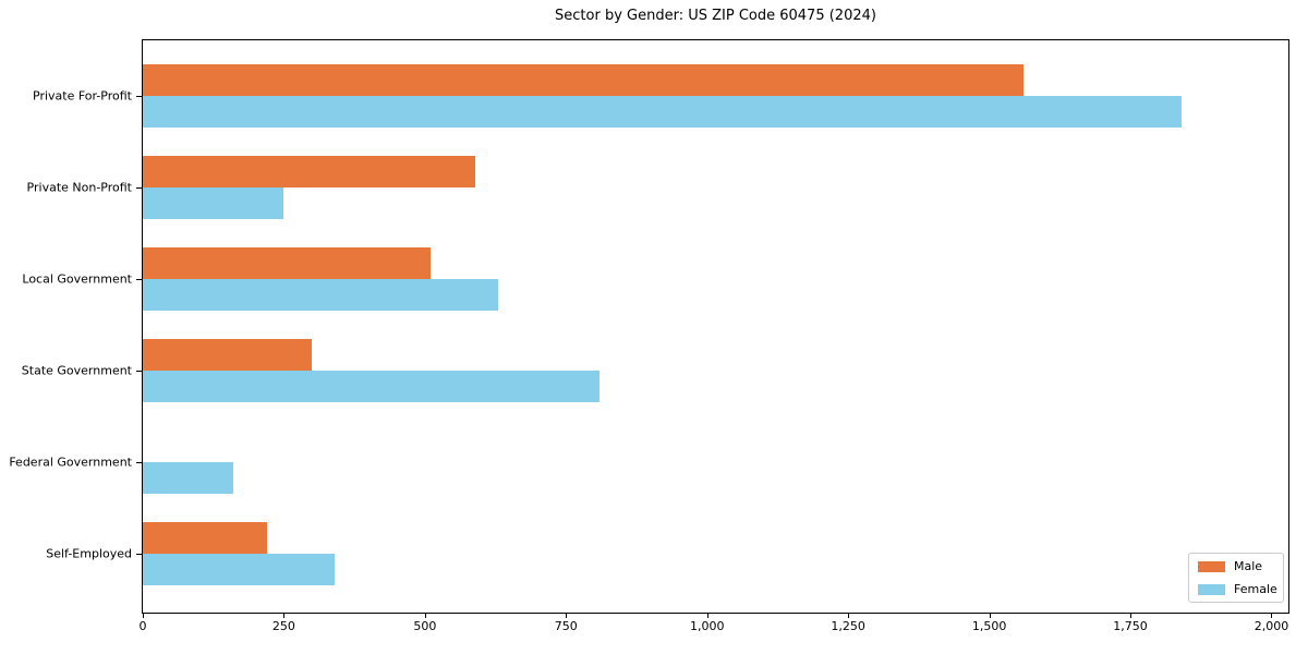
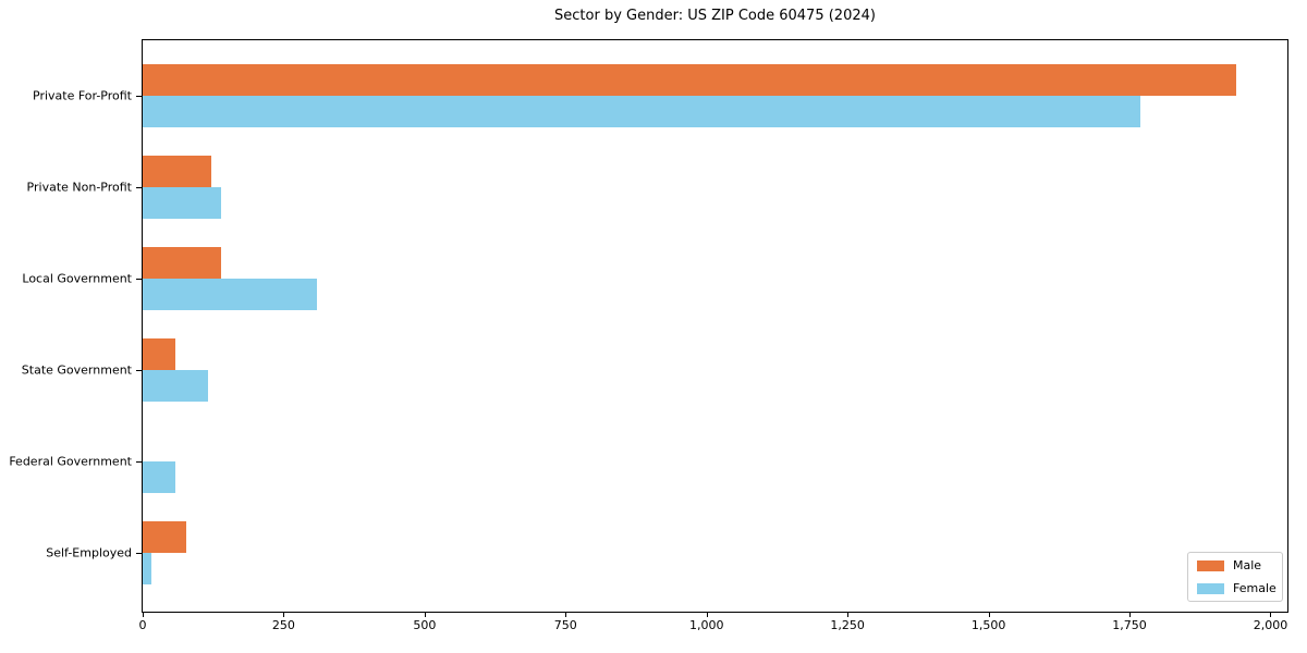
Male/Private For-Profit: 1560 -> 1940
Female/Private For-Profit: 1840 -> 1770
Male/Private Non-Profit: 590 -> 120
Female/Private Non-Profit: 250 -> 140
Male/Local Government: 510 -> 140
Female/Local Government: 630 -> 310
Male/State Government: 300 -> 60
Female/State Government: 810 -> 120
Female/Federal Government: 160 -> 60
Male/Self-Employed: 220 -> 80
Female/Self-Employed: 340 -> 20
